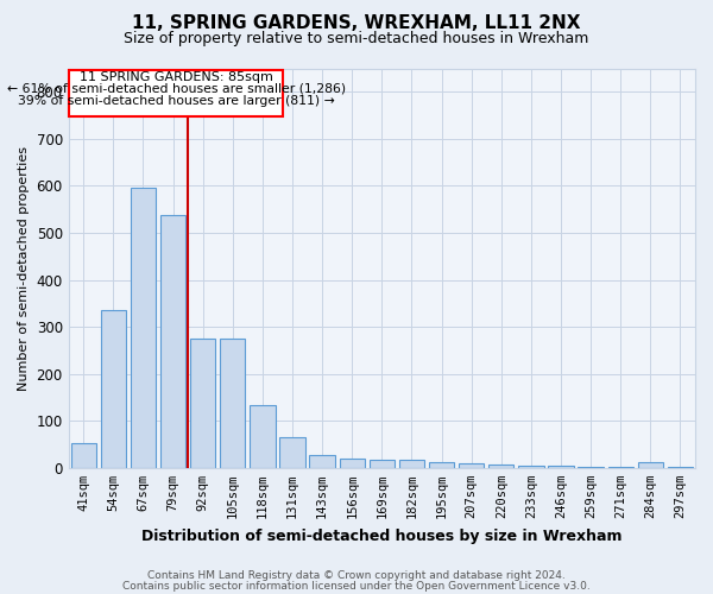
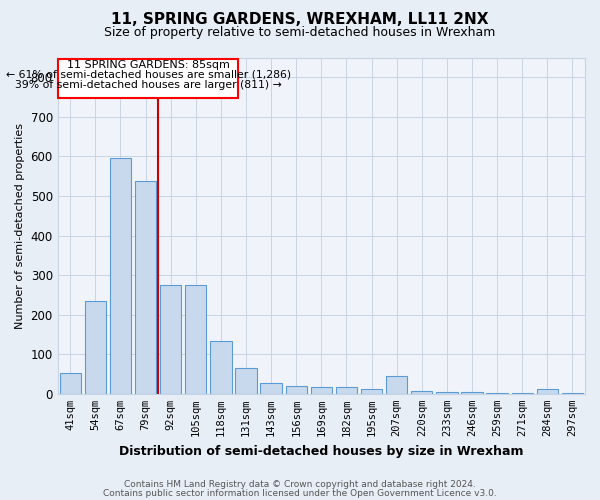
54sqm: 335 -> 235
207sqm: 9 -> 45
